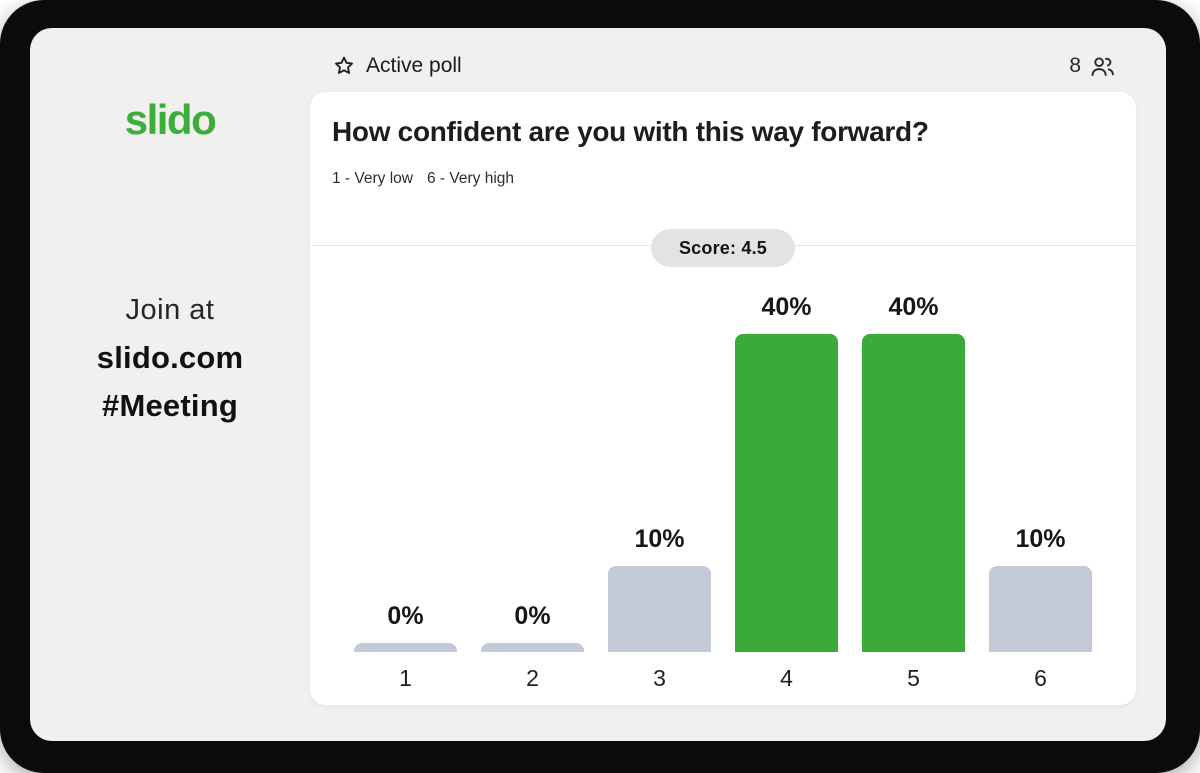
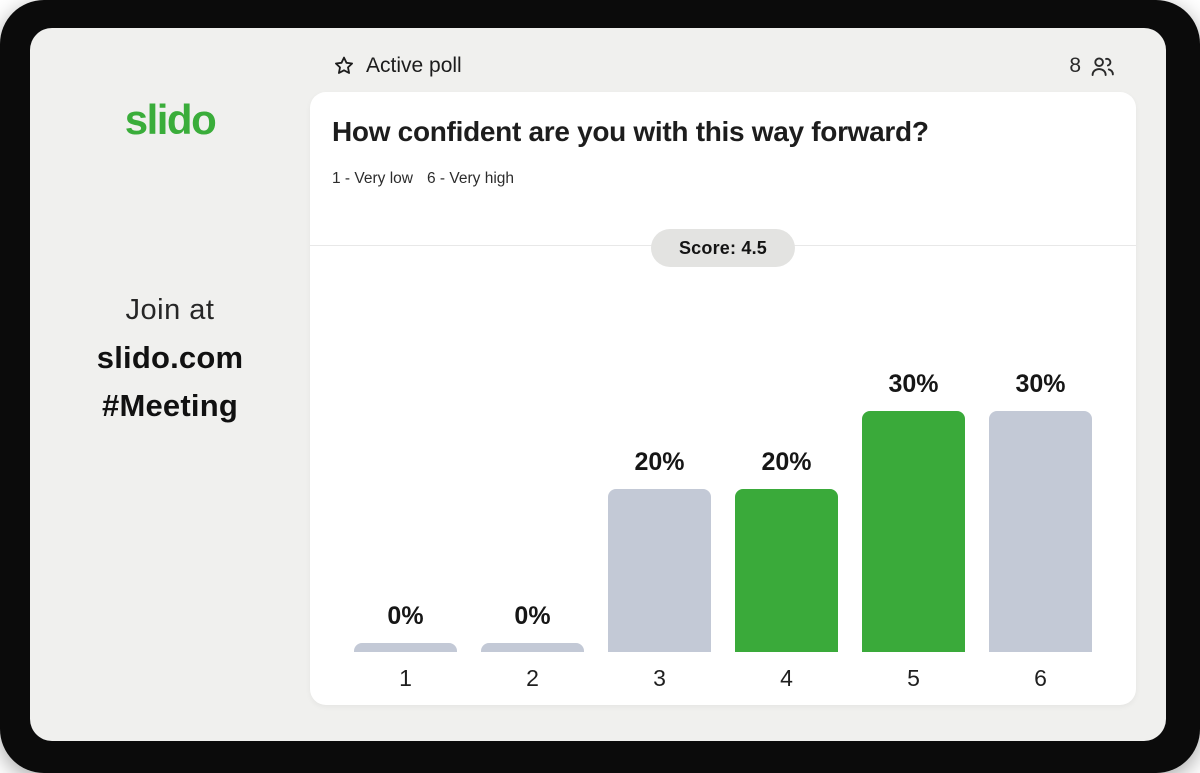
3: 10% -> 20%
4: 40% -> 20%
5: 40% -> 30%
6: 10% -> 30%
